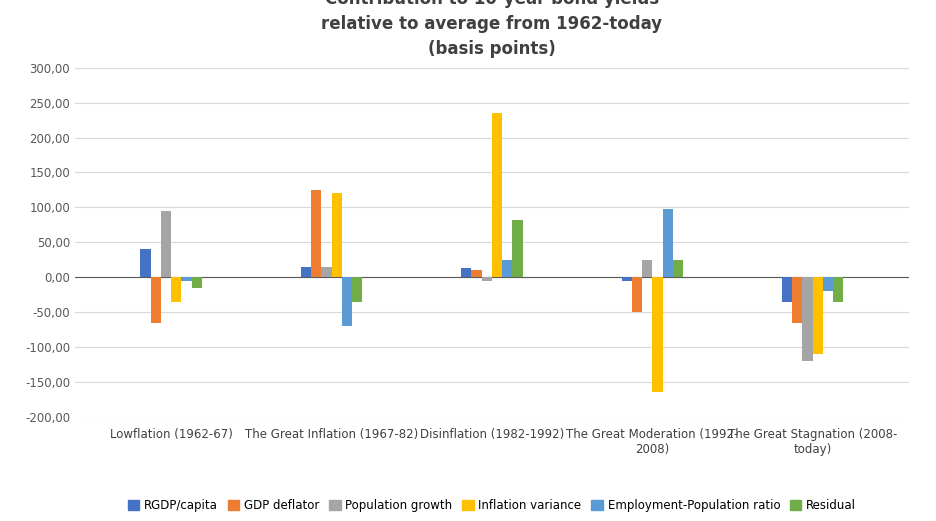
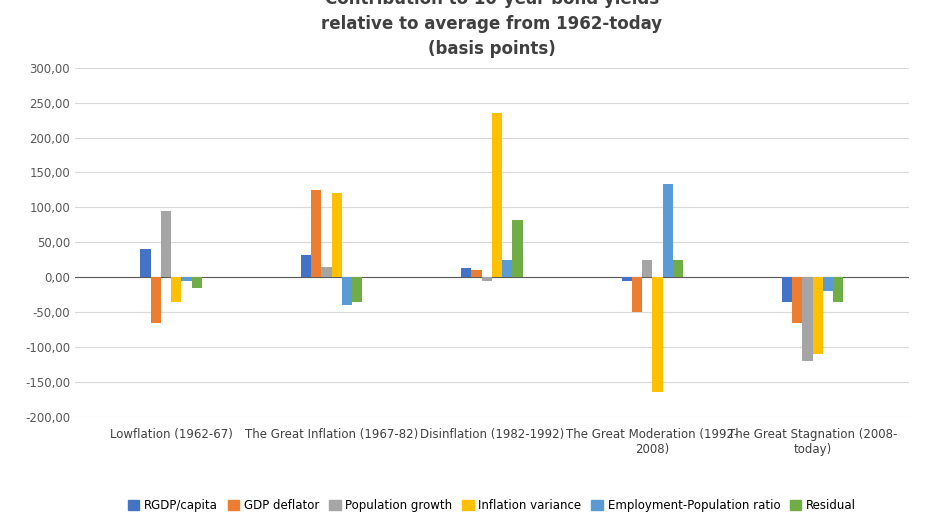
RGDP/capita/The Great Inflation (1967-82): 15 -> 32
Employment-Population ratio/The Great Inflation (1967-82): -70 -> -40
Employment-Population ratio/The Great Moderation (1992- 2008): 98 -> 134
